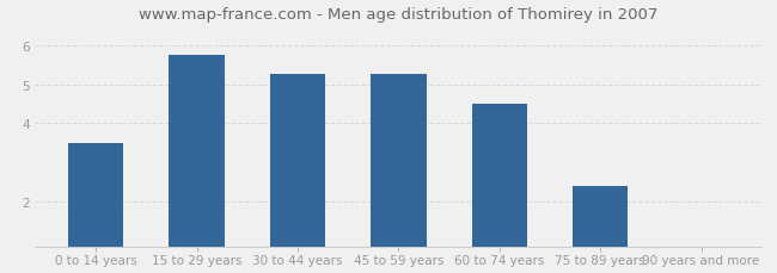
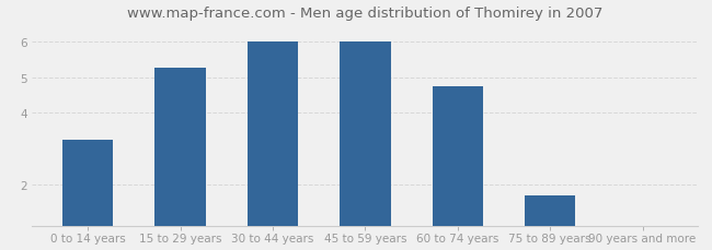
0 to 14 years: 3.50 -> 3.25
15 to 29 years: 5.75 -> 5.25
30 to 44 years: 5.25 -> 6.00
45 to 59 years: 5.25 -> 6.00
60 to 74 years: 4.50 -> 4.75
75 to 89 years: 2.40 -> 1.70
